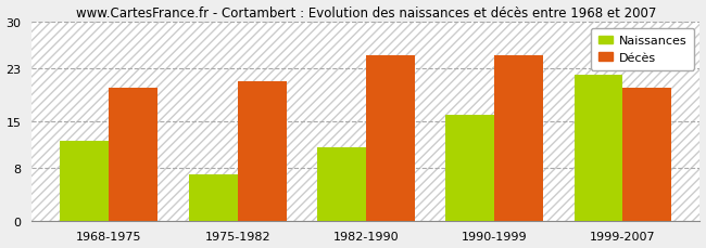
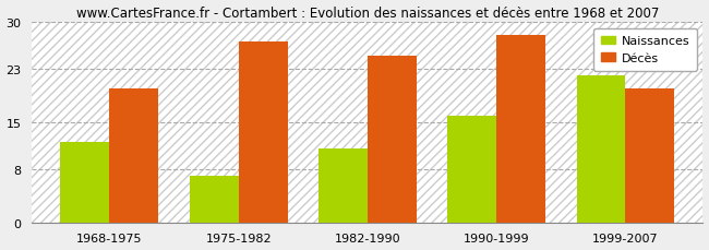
Décès/1975-1982: 21 -> 27
Décès/1990-1999: 25 -> 28
